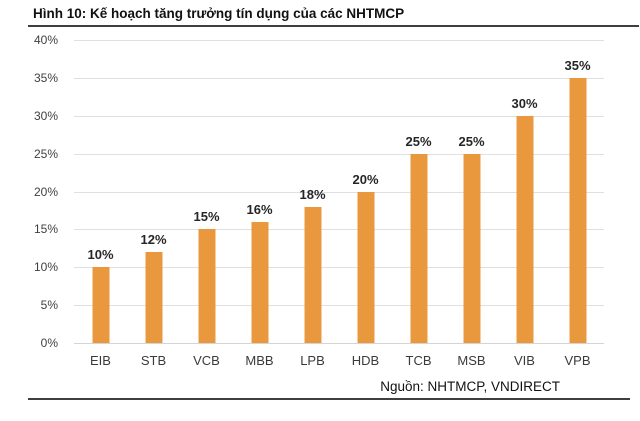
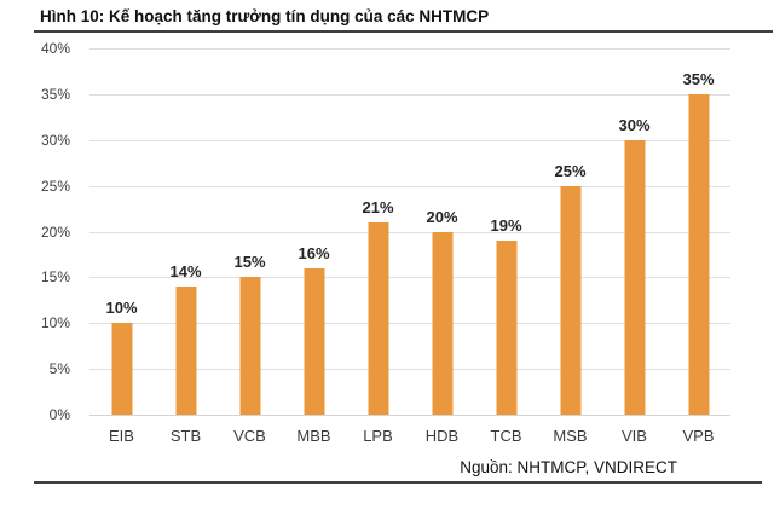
STB: 12% -> 14%
LPB: 18% -> 21%
TCB: 25% -> 19%
